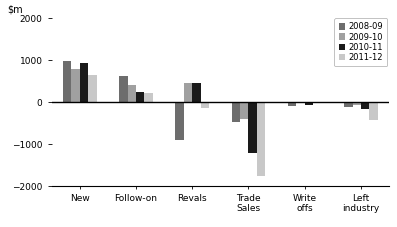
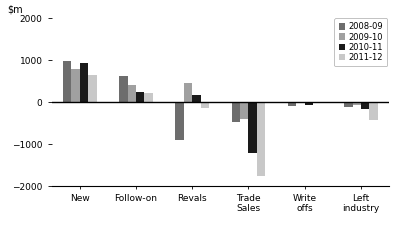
2010-11/Revals: 450 -> 180
